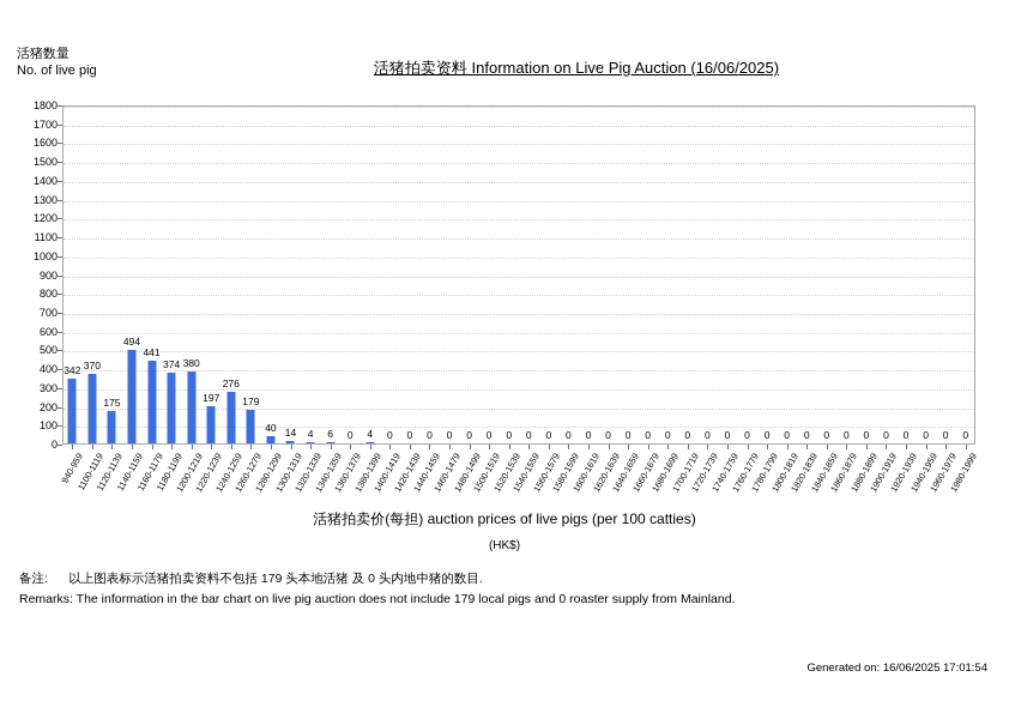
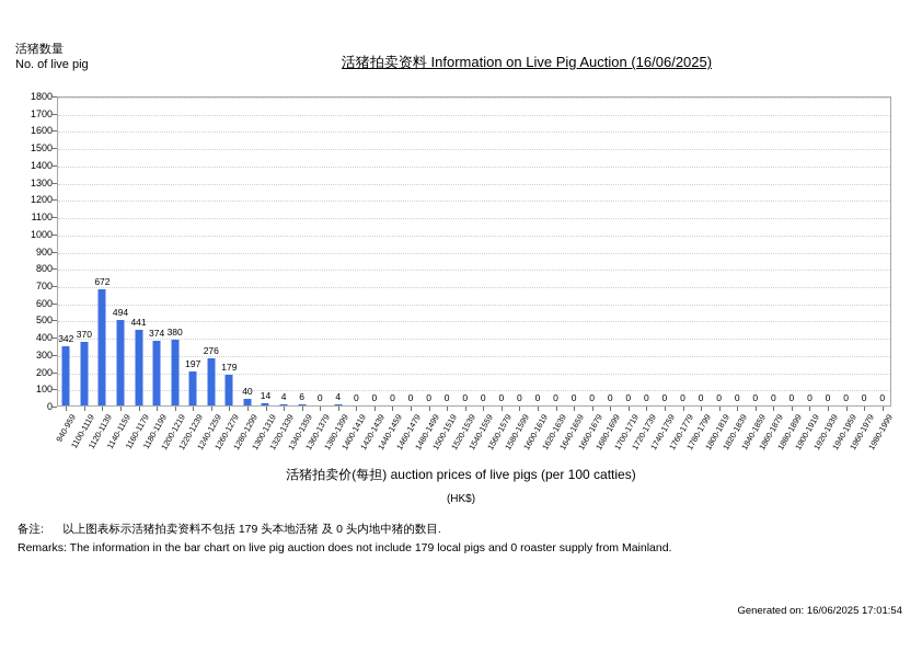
1120-1139: 175 -> 672
